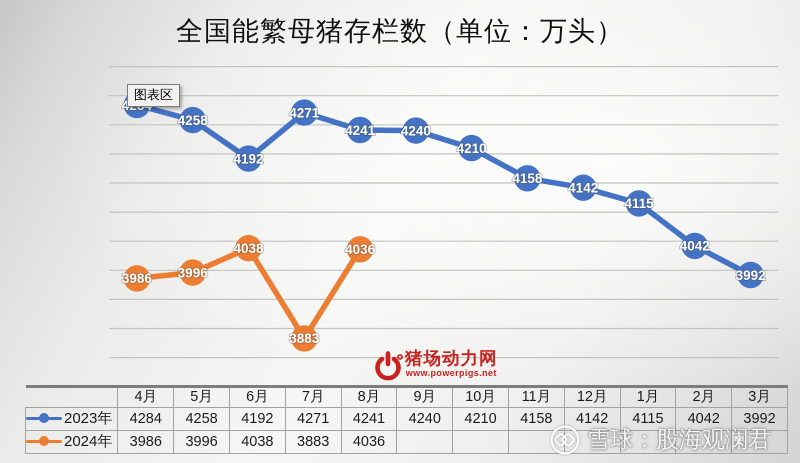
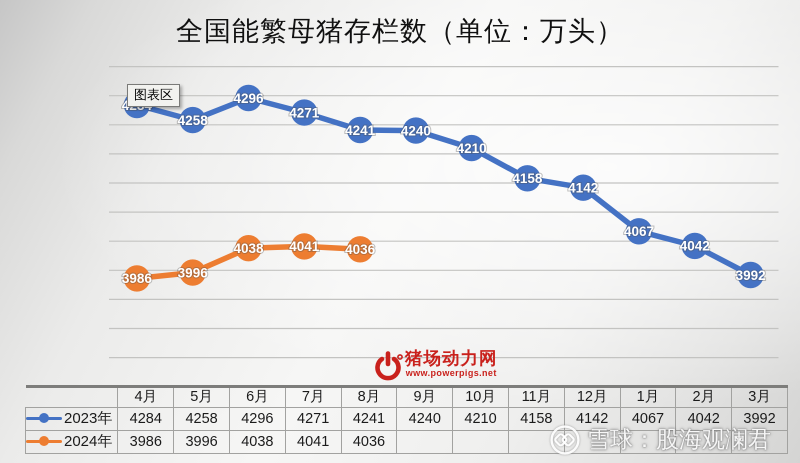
2023年/6月: 4192 -> 4296
2024年/7月: 3883 -> 4041
2023年/1月: 4115 -> 4067
